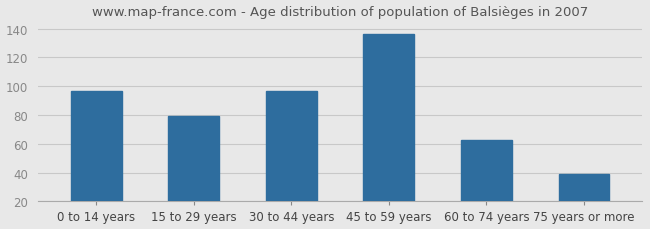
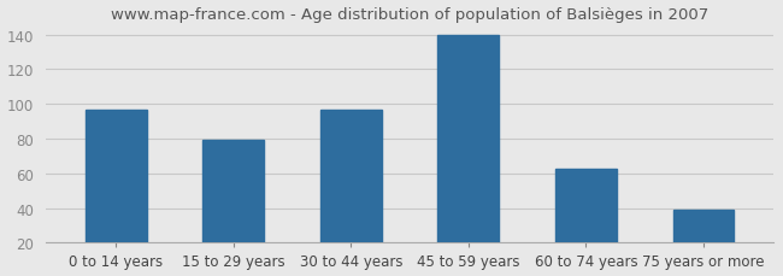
45 to 59 years: 136 -> 140
